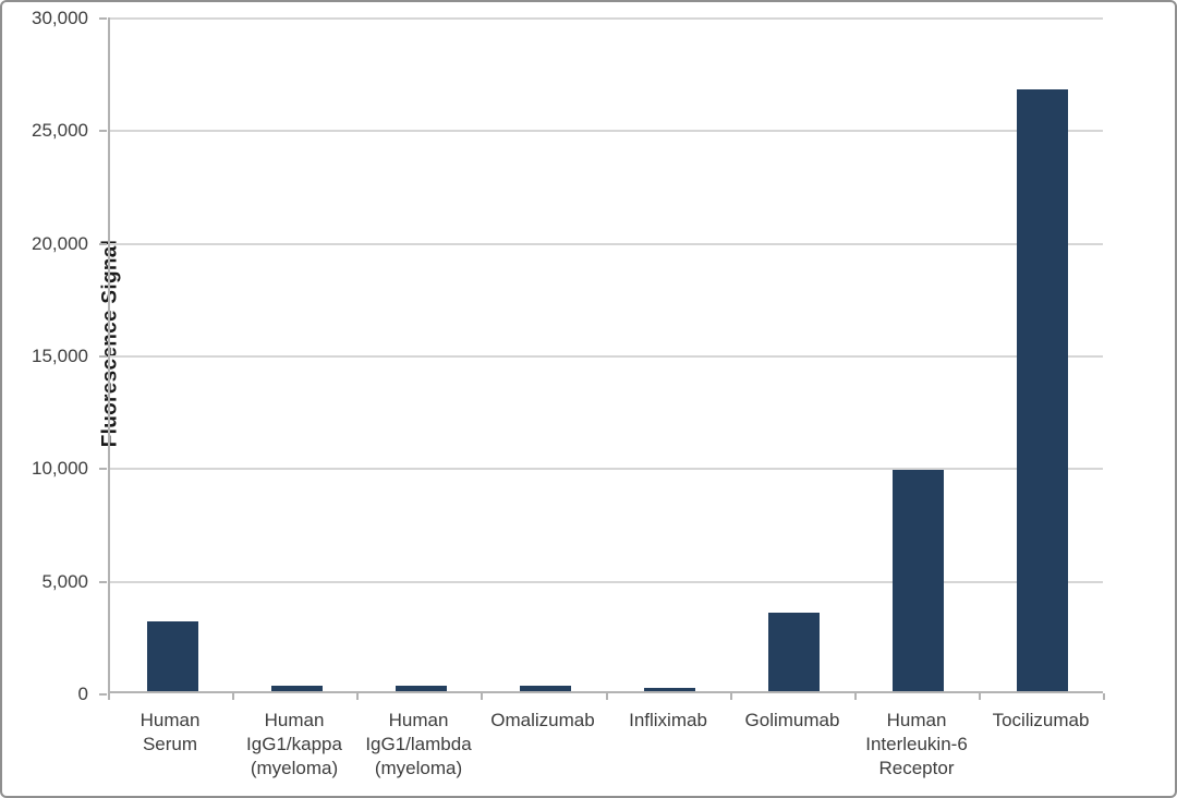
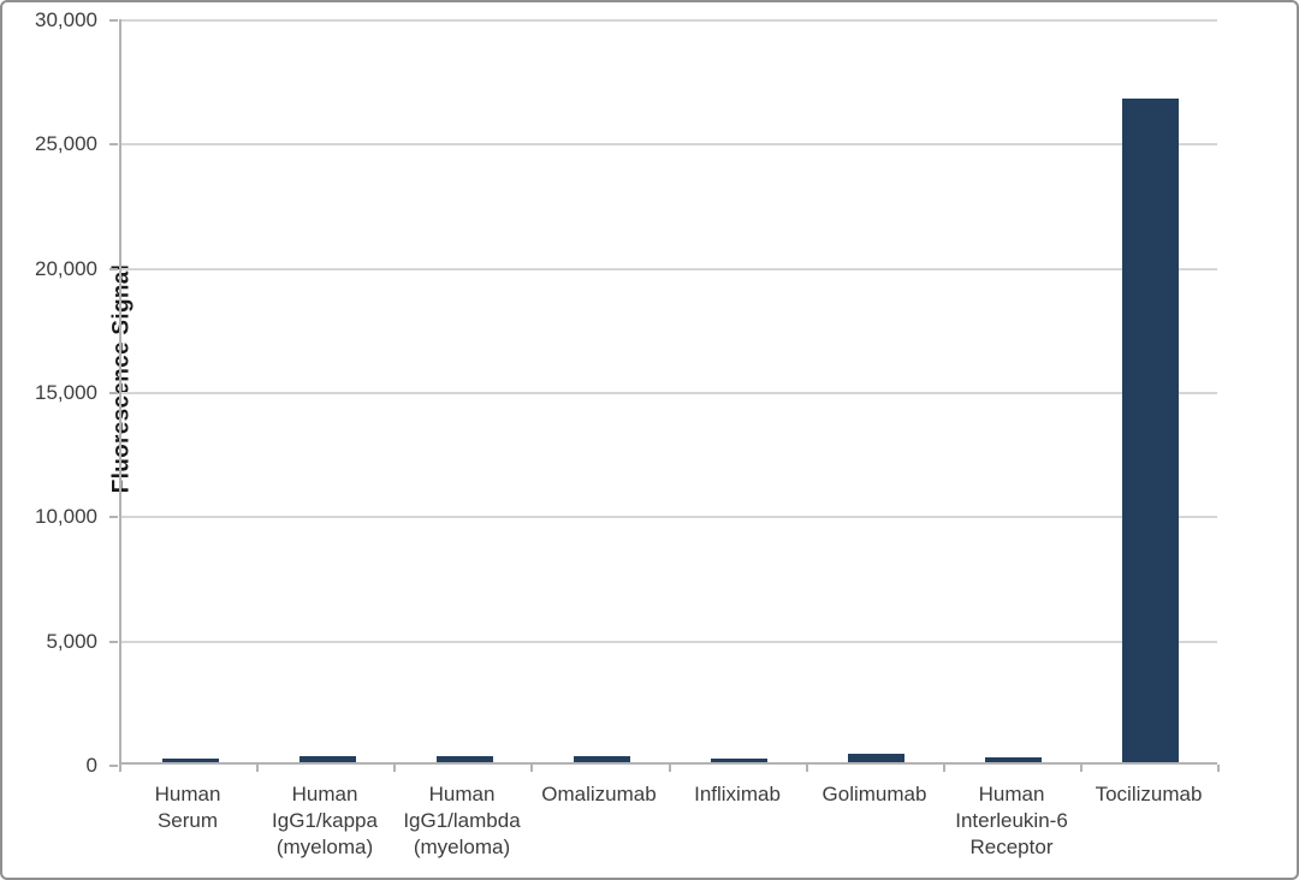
Human Serum: 3100 -> 200
Golimumab: 3500 -> 300
Human Interleukin-6 Receptor: 9800 -> 200
